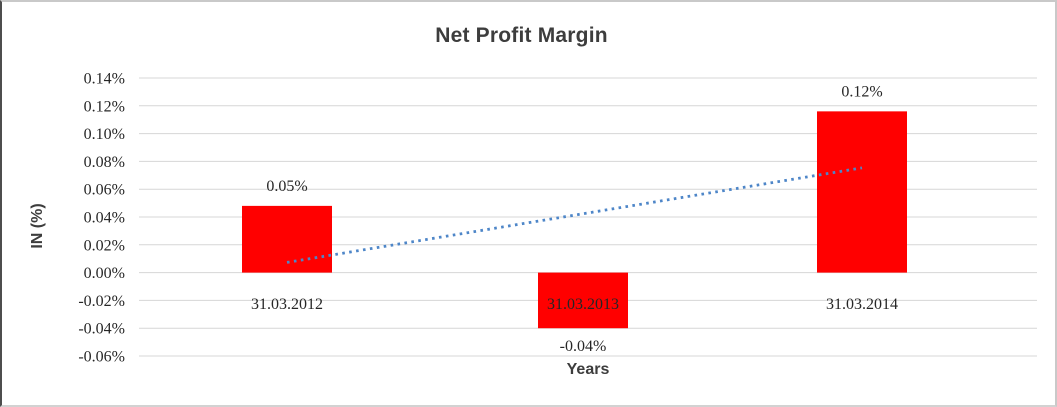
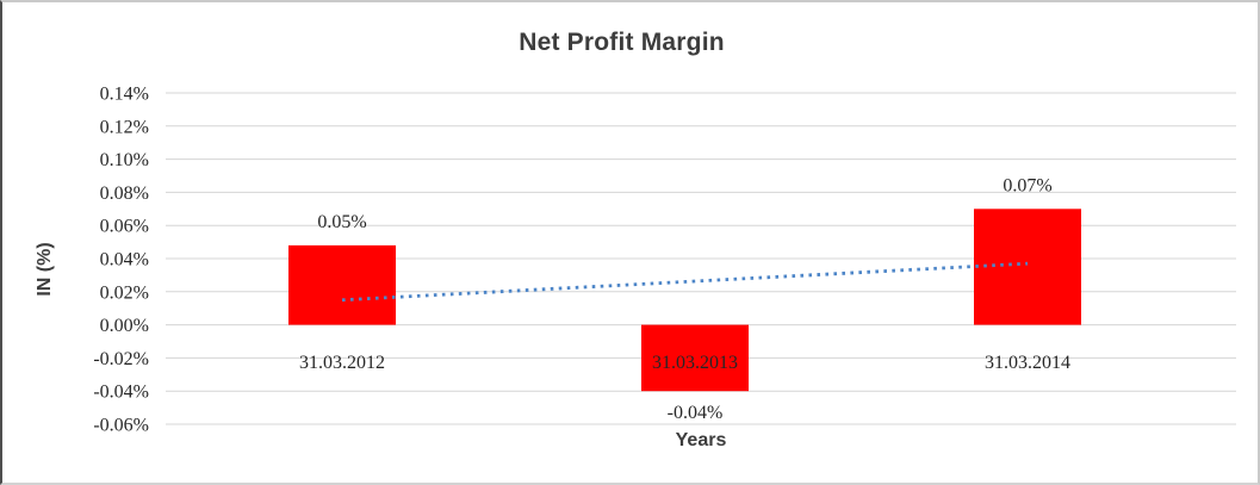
31.03.2014: 0.12% -> 0.07%
